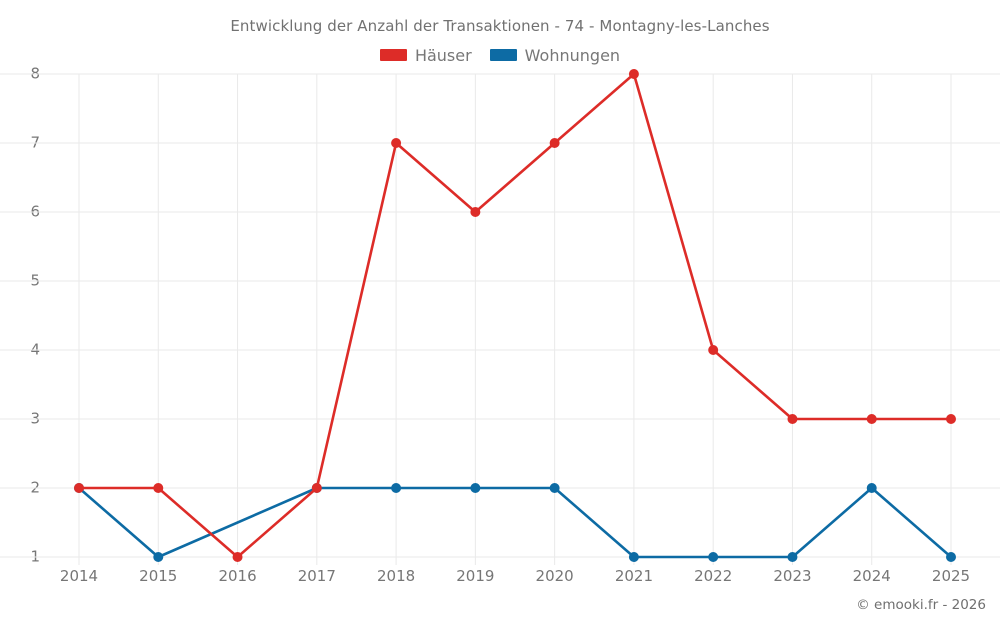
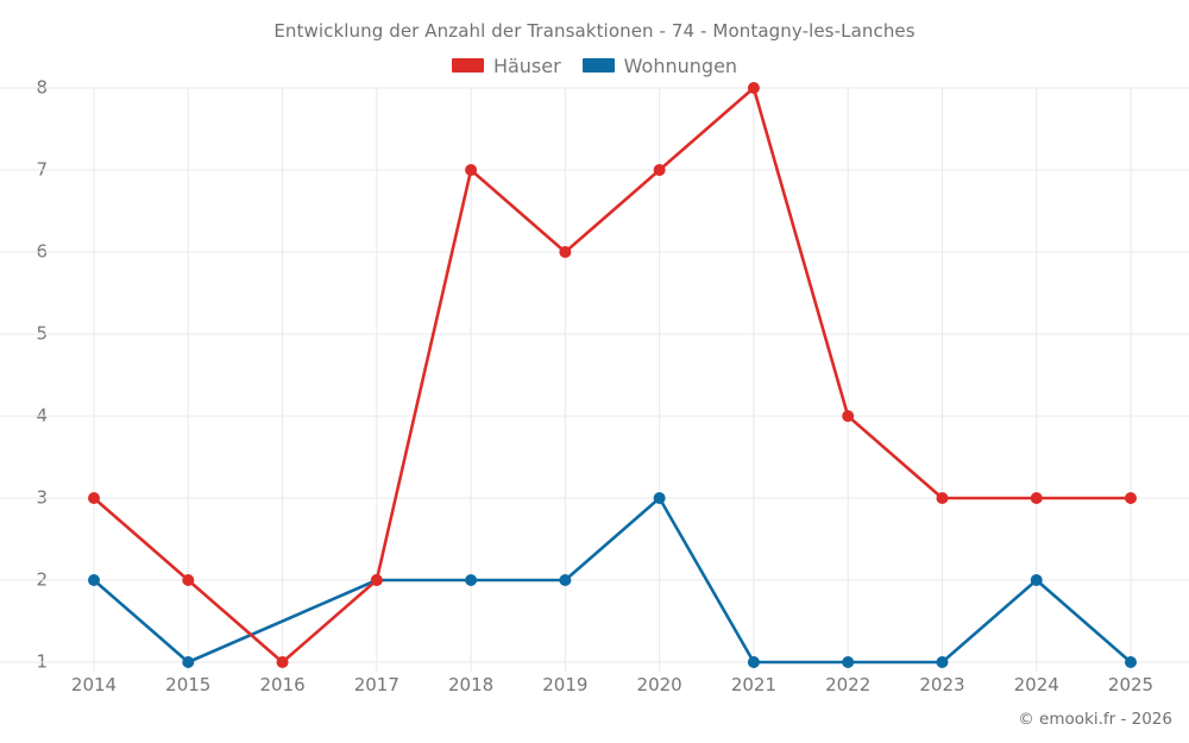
Häuser/2014: 2 -> 3
Wohnungen/2020: 2 -> 3
